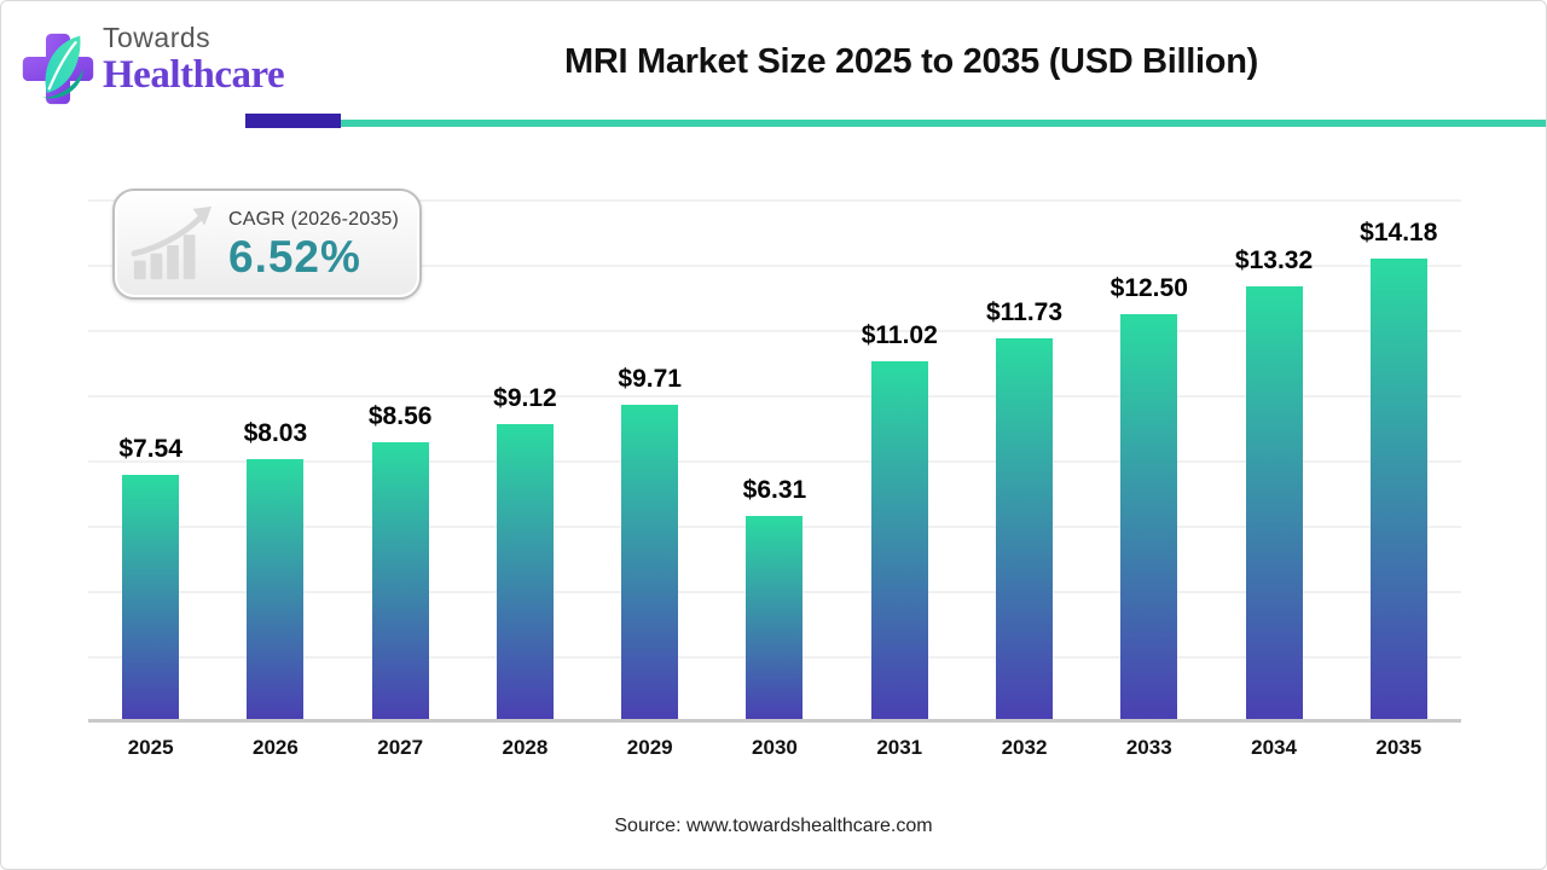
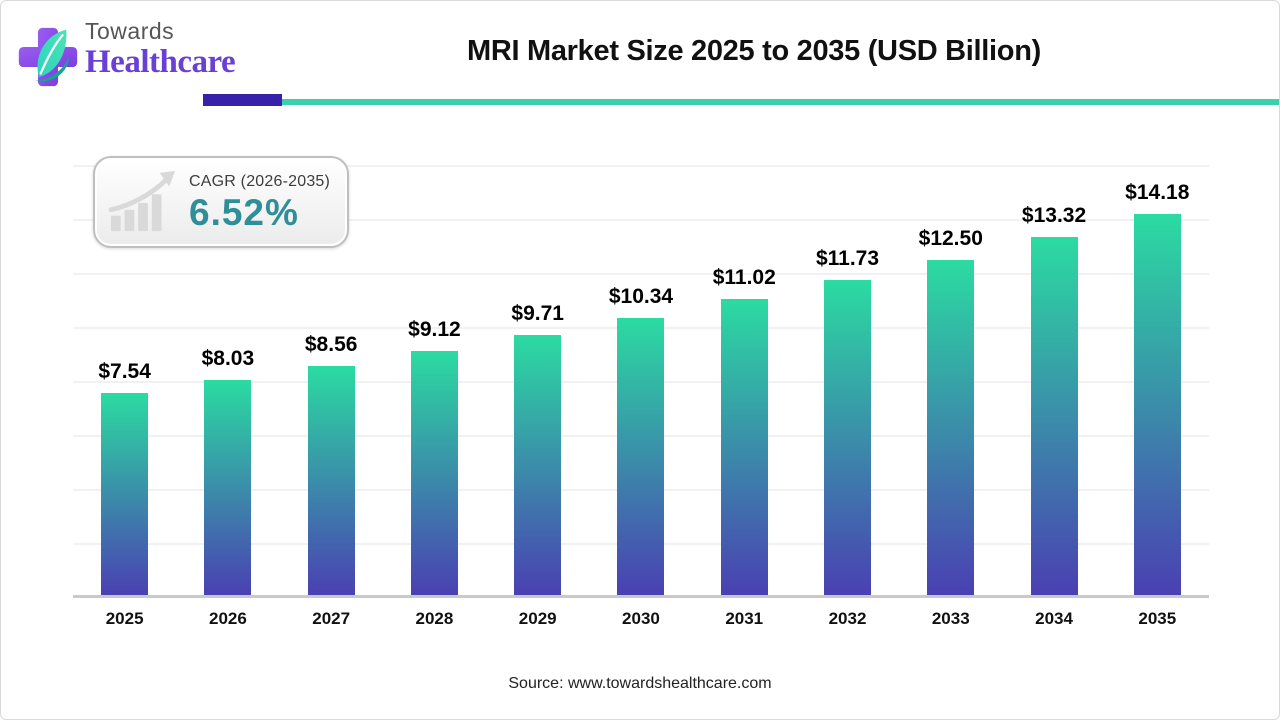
2030: $6.31 -> $10.34
